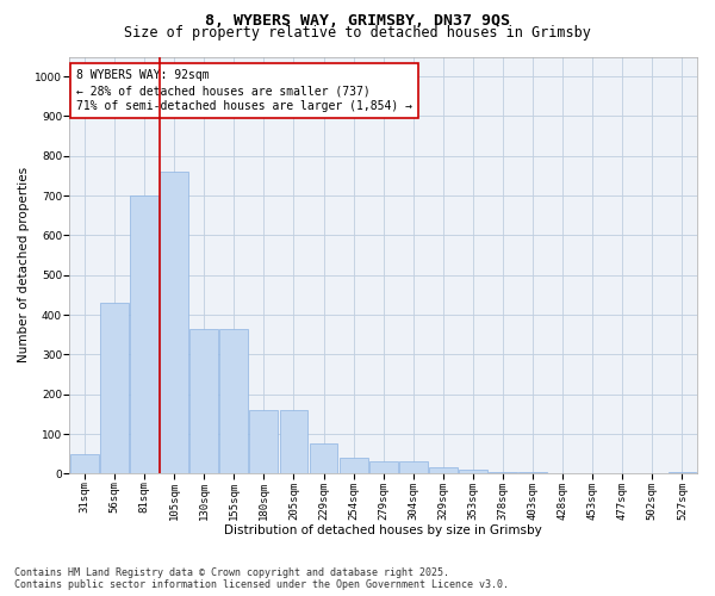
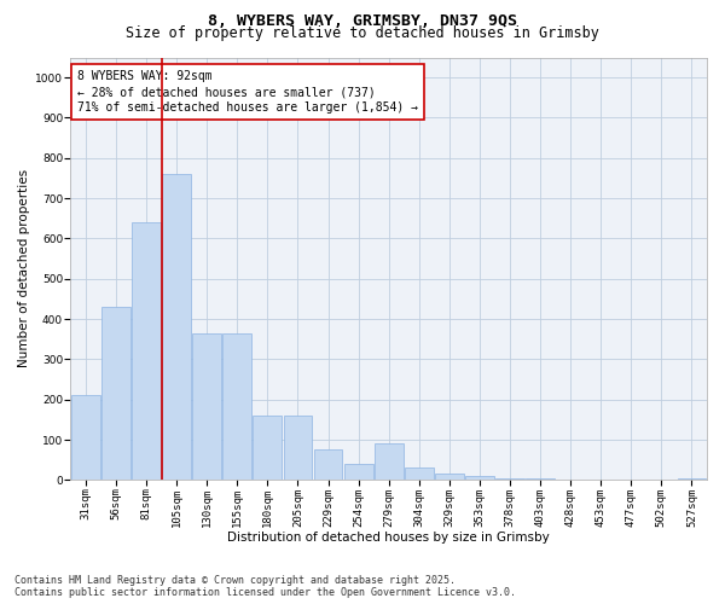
31sqm: 50 -> 210
81sqm: 700 -> 640
279sqm: 30 -> 90
